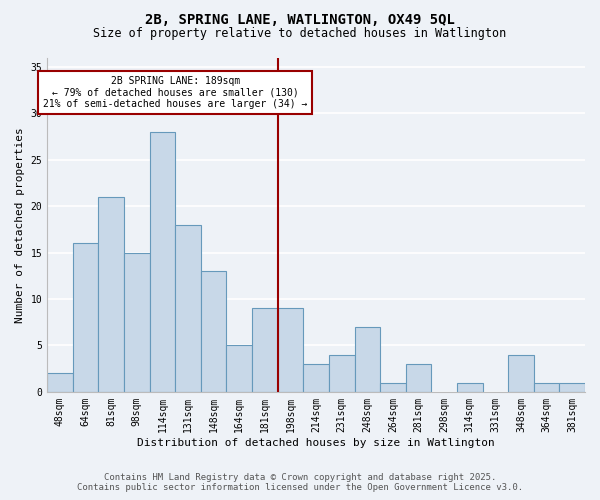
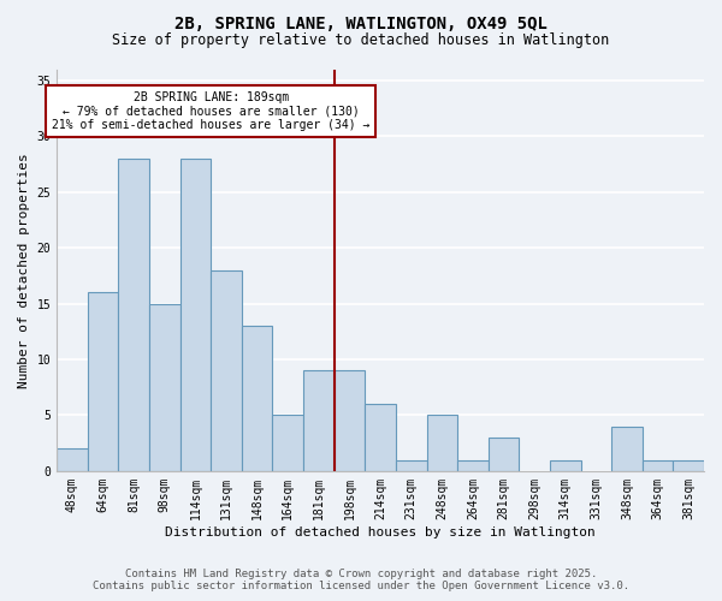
81sqm: 21 -> 28
214sqm: 3 -> 6
231sqm: 4 -> 1
248sqm: 7 -> 5
